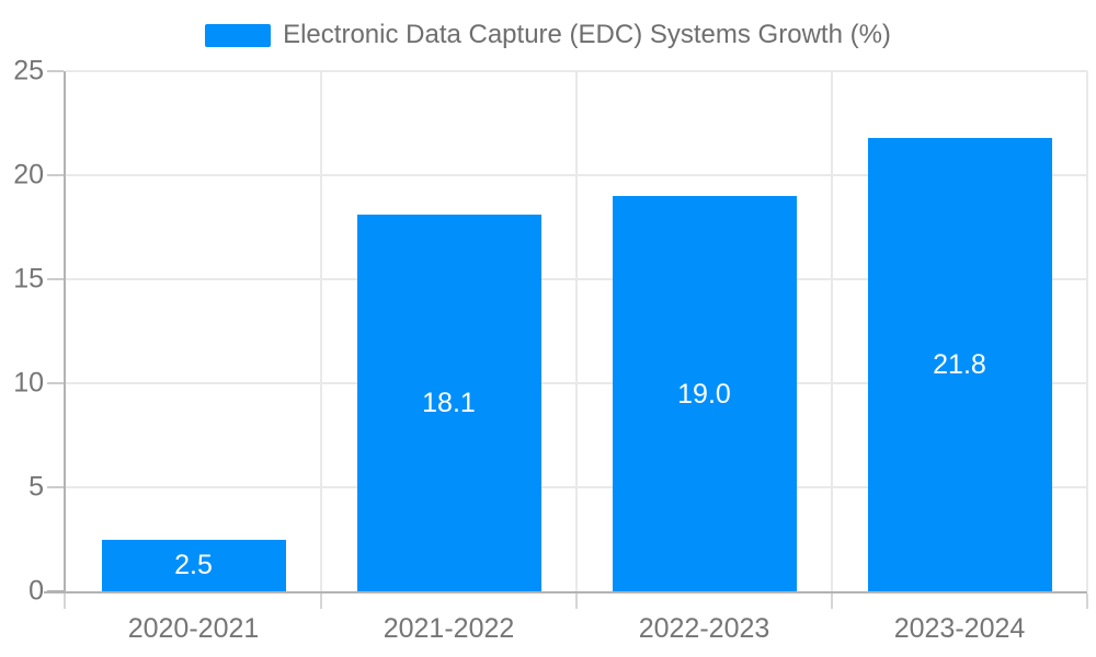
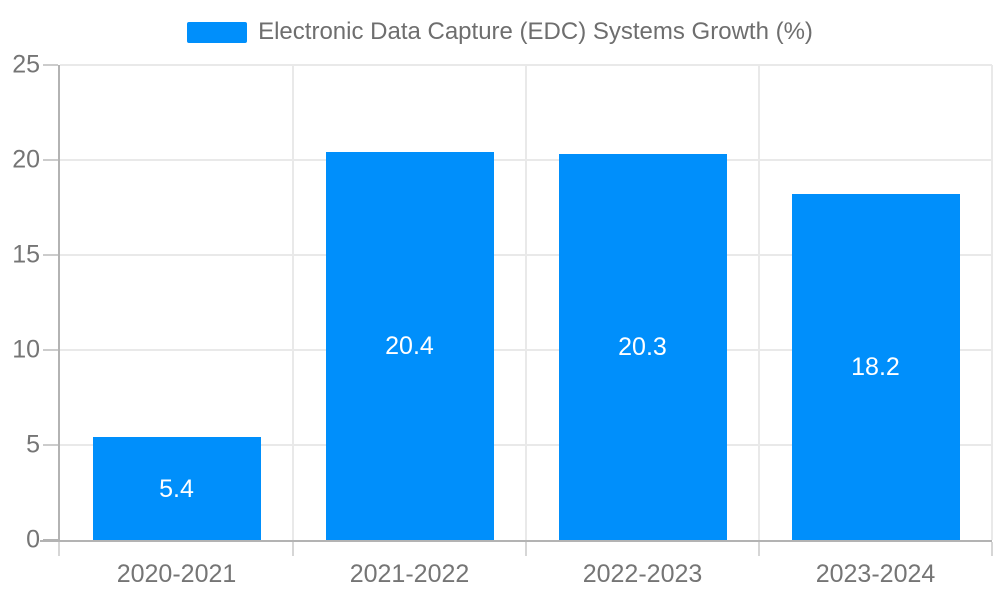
2020-2021: 2.5 -> 5.4
2021-2022: 18.1 -> 20.4
2022-2023: 19.0 -> 20.3
2023-2024: 21.8 -> 18.2
